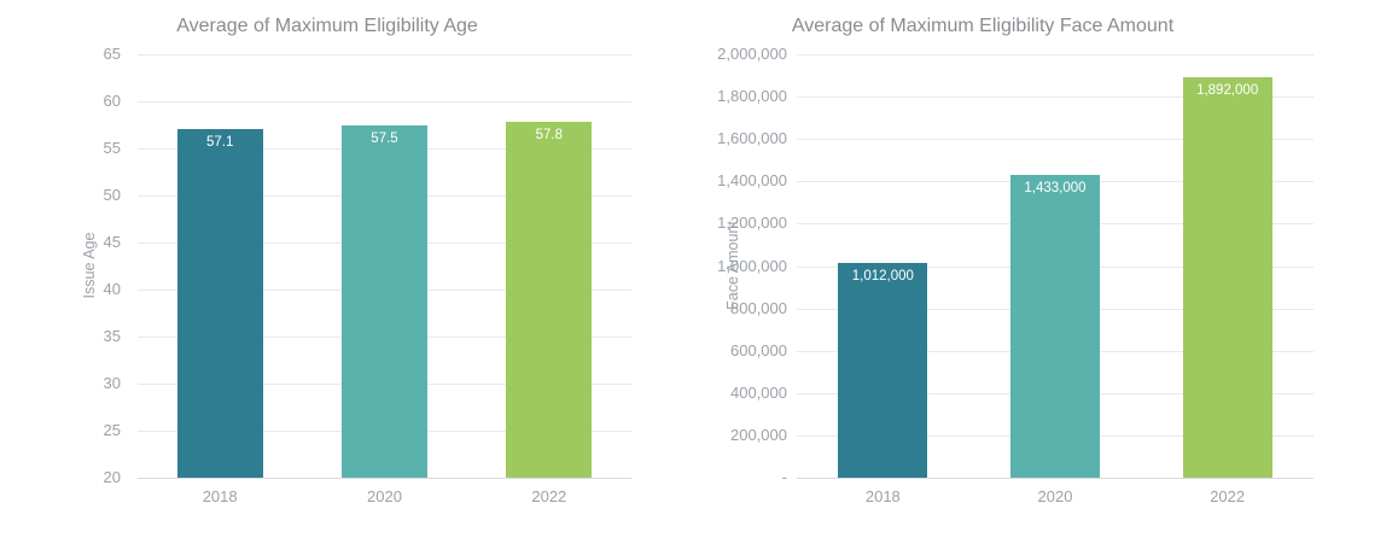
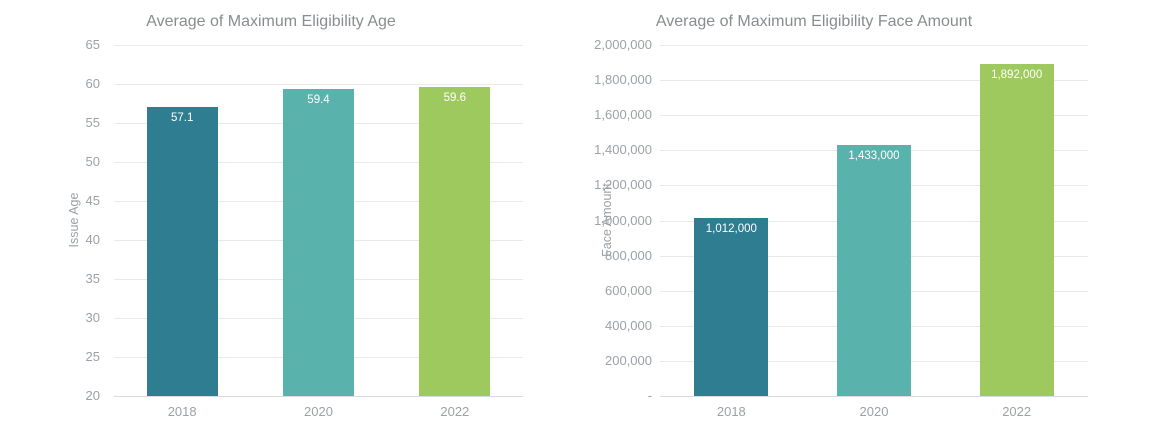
Average of Maximum Eligibility Age/2020: 57.5 -> 59.4
Average of Maximum Eligibility Age/2022: 57.8 -> 59.6
